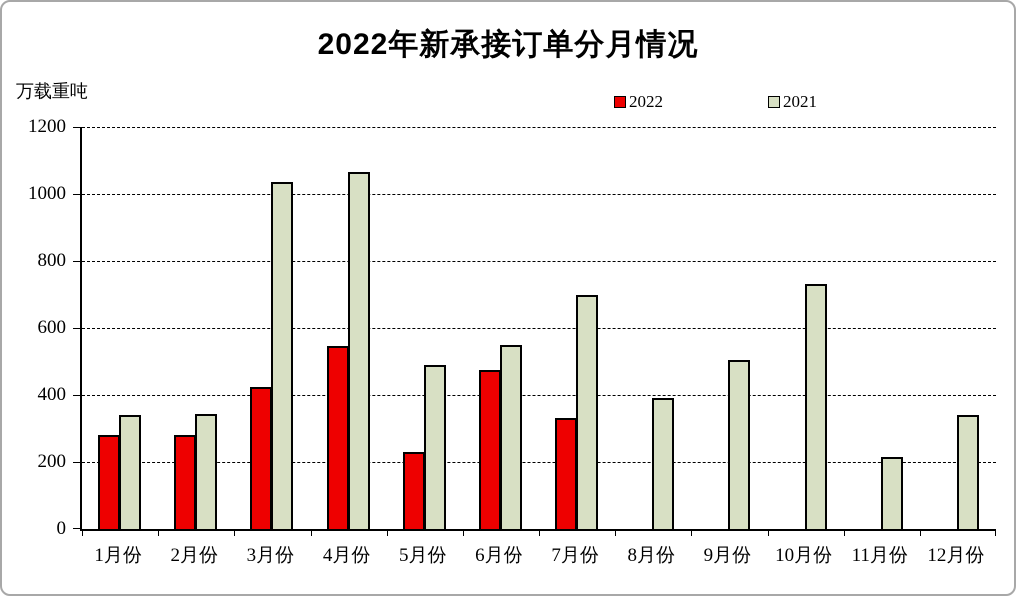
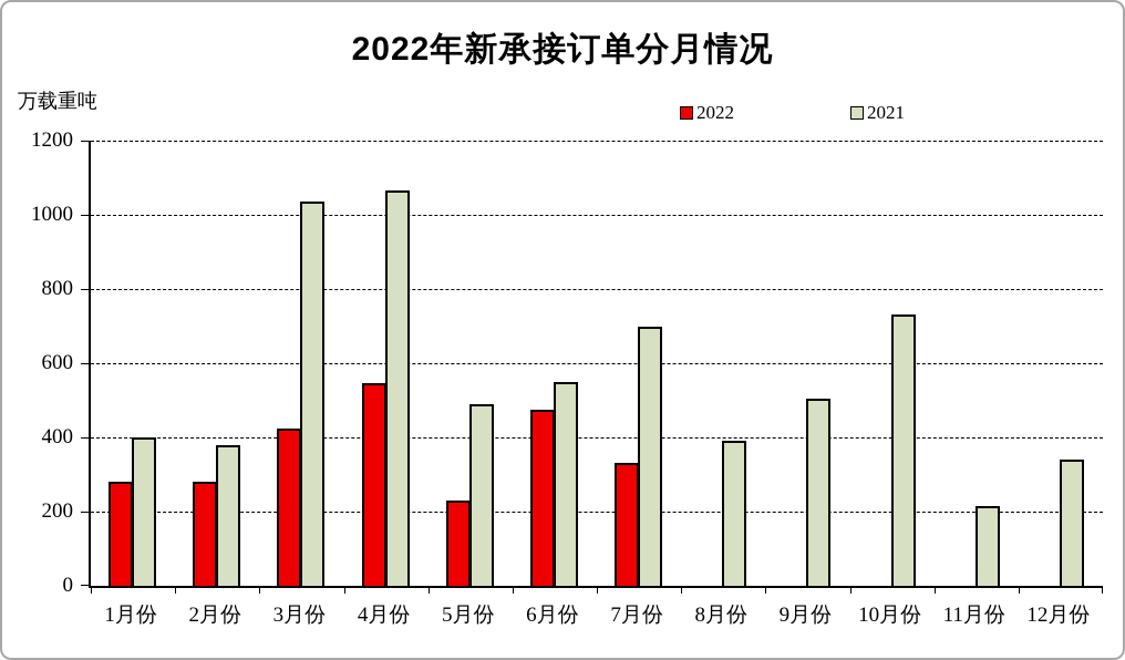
2021/1月份: 340 -> 400
2021/2月份: 340 -> 380
